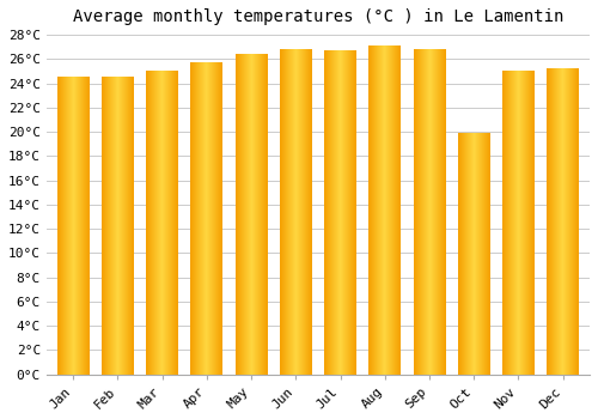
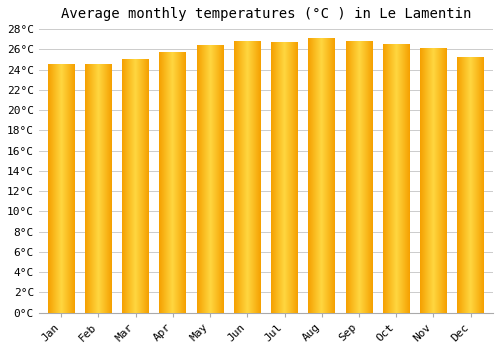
Oct: 19.9°C -> 26.5°C
Nov: 25.0°C -> 26.1°C
